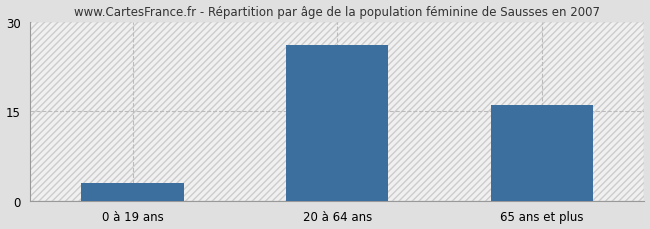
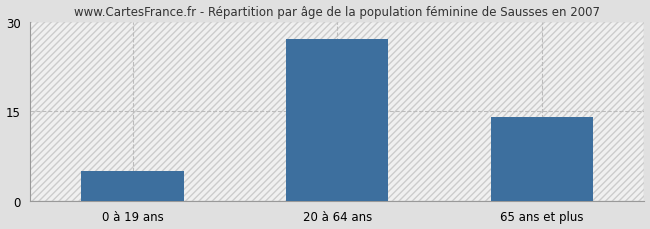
0 à 19 ans: 3 -> 5
20 à 64 ans: 26 -> 27
65 ans et plus: 16 -> 14
